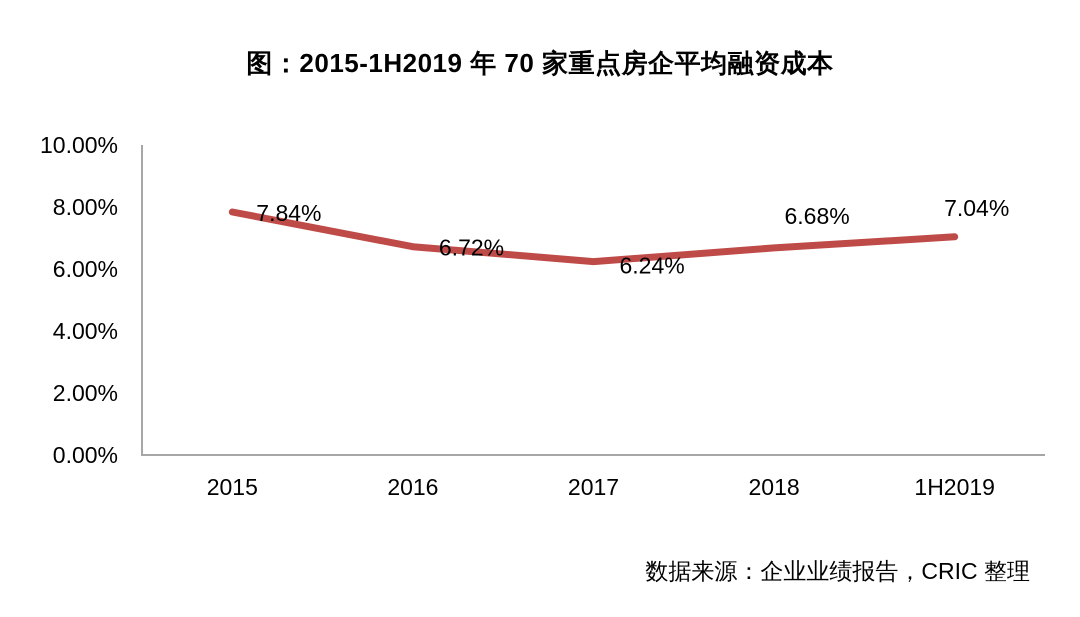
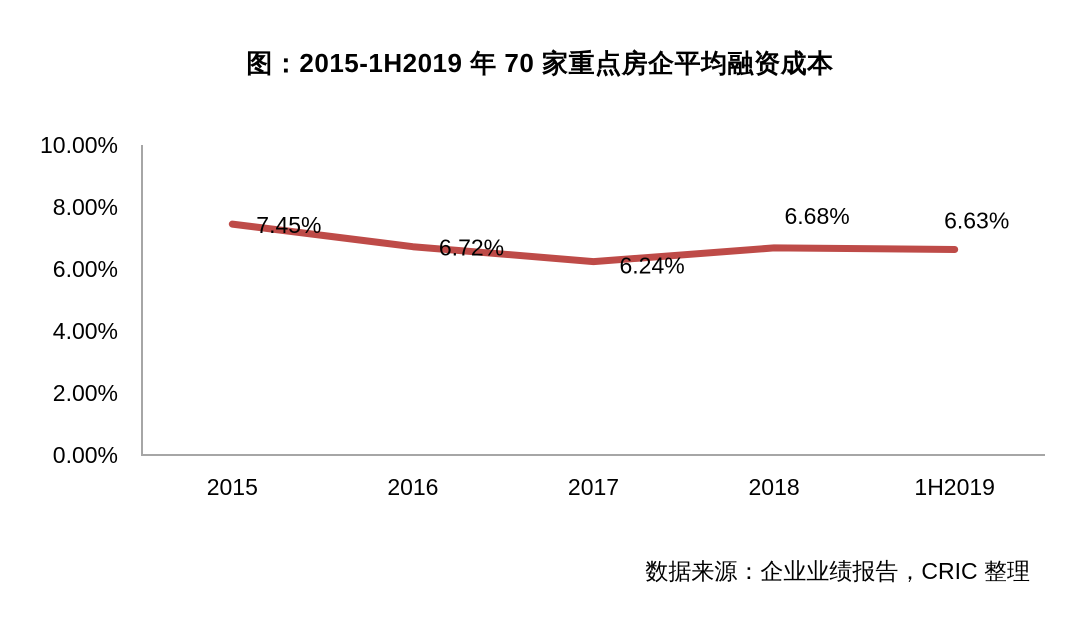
2015: 7.84% -> 7.45%
1H2019: 7.04% -> 6.63%
